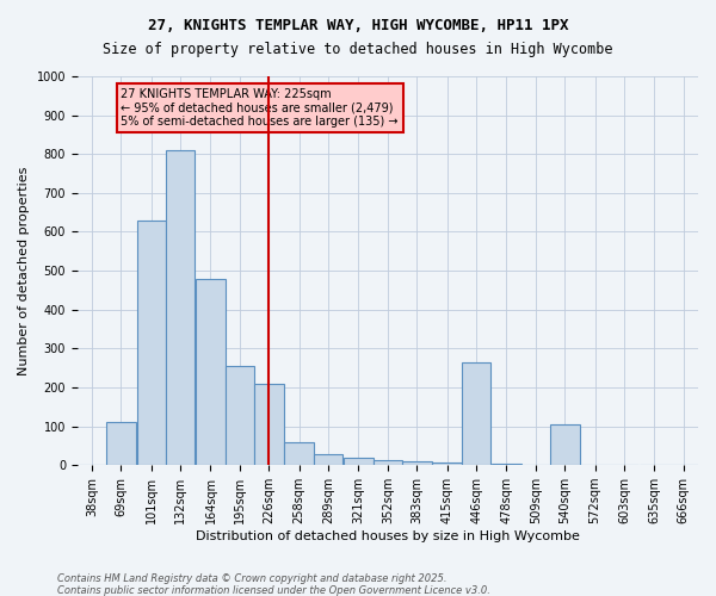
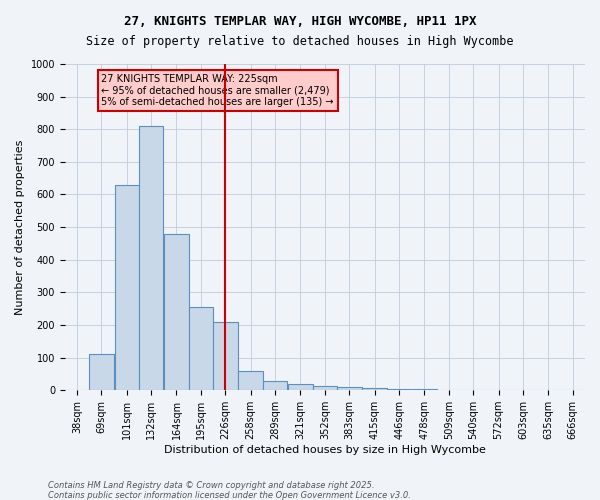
446sqm: 265 -> 4
540sqm: 105 -> 1
